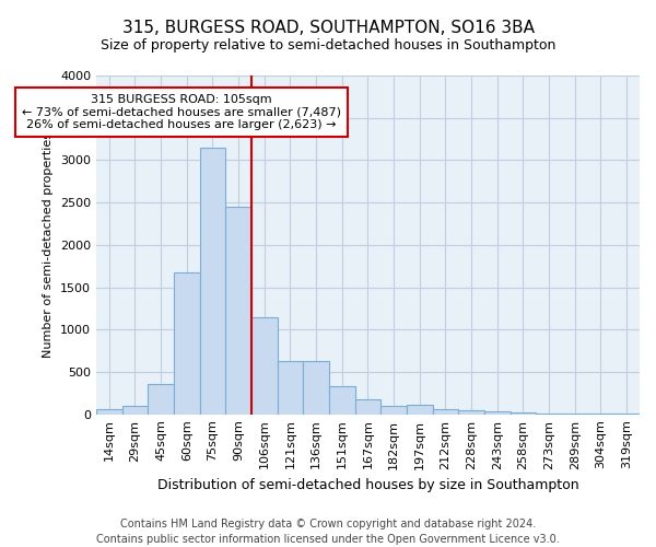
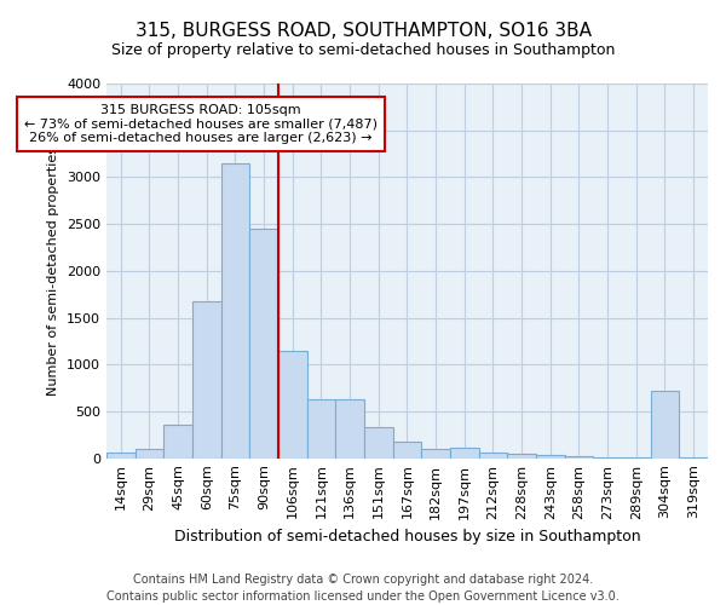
304sqm: 0 -> 720
